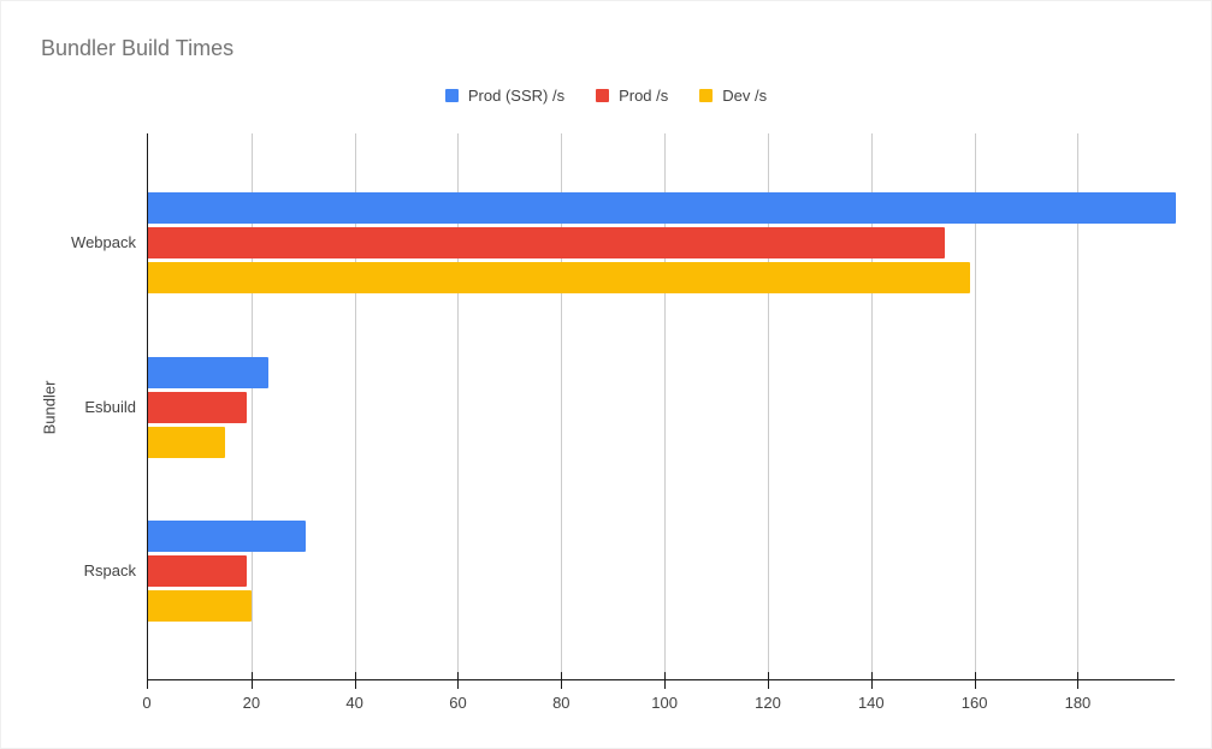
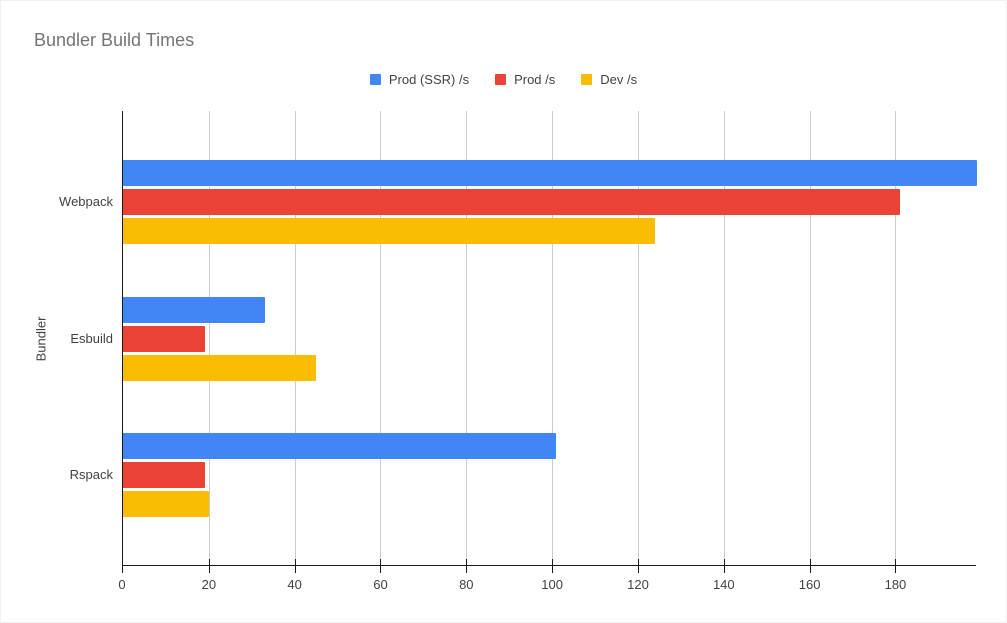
Prod /s/Webpack: 154 -> 181
Dev /s/Webpack: 159 -> 124
Prod (SSR) /s/Esbuild: 23 -> 33
Dev /s/Esbuild: 15 -> 45
Prod (SSR) /s/Rspack: 30 -> 101
